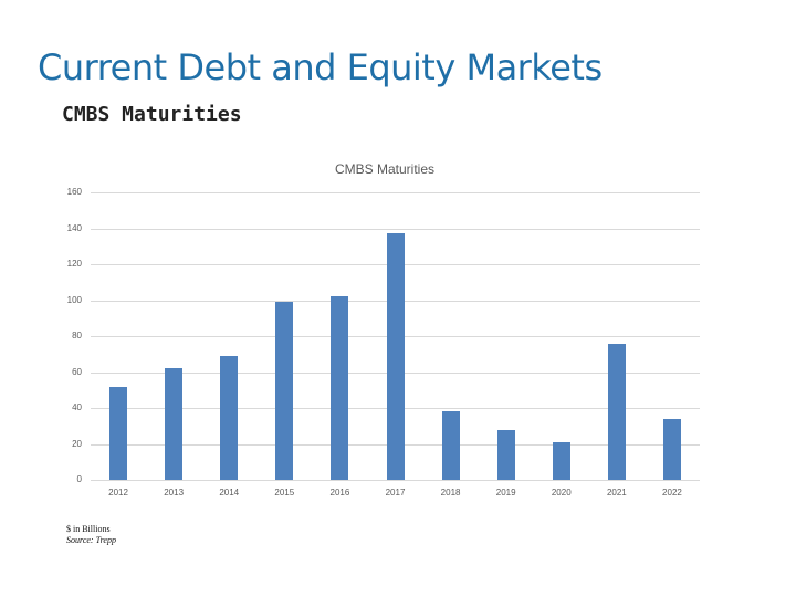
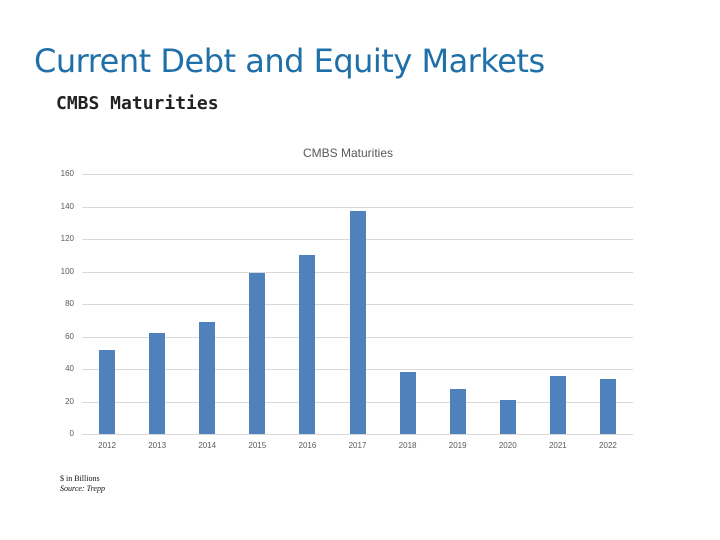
2016: 102 -> 110
2021: 76 -> 36
